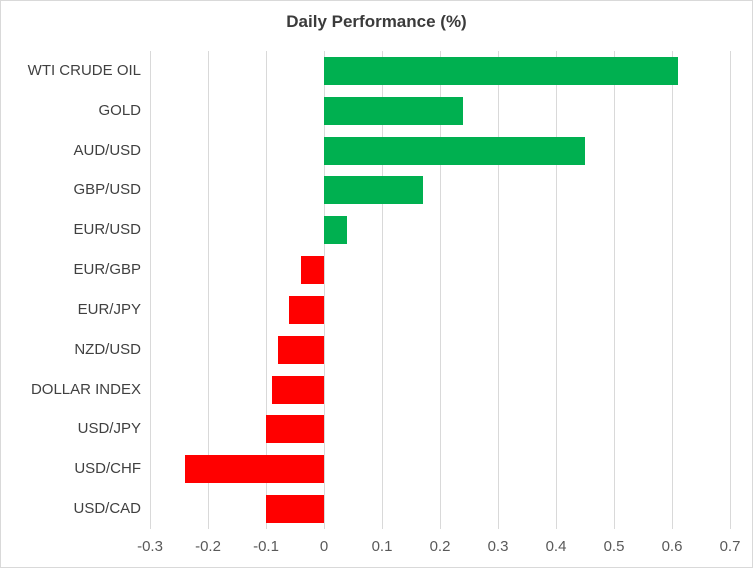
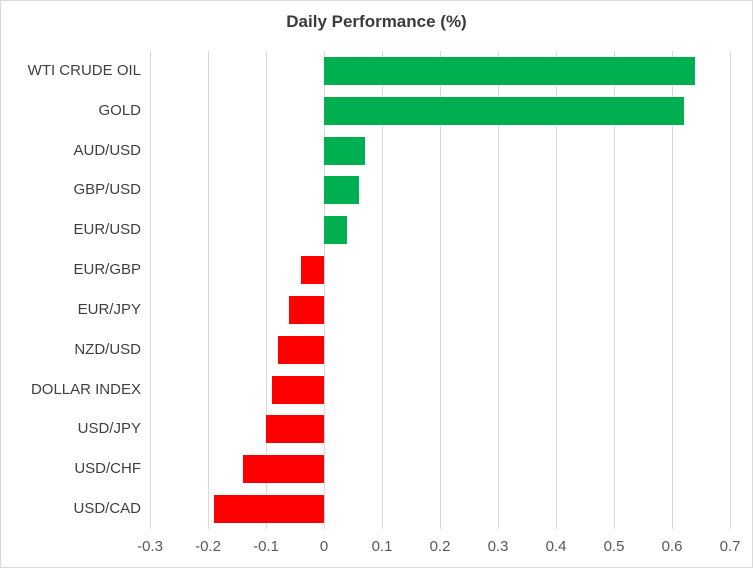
WTI CRUDE OIL: 0.61 -> 0.64
GOLD: 0.24 -> 0.62
AUD/USD: 0.45 -> 0.07
GBP/USD: 0.17 -> 0.06
USD/CHF: -0.24 -> -0.14
USD/CAD: -0.10 -> -0.19
